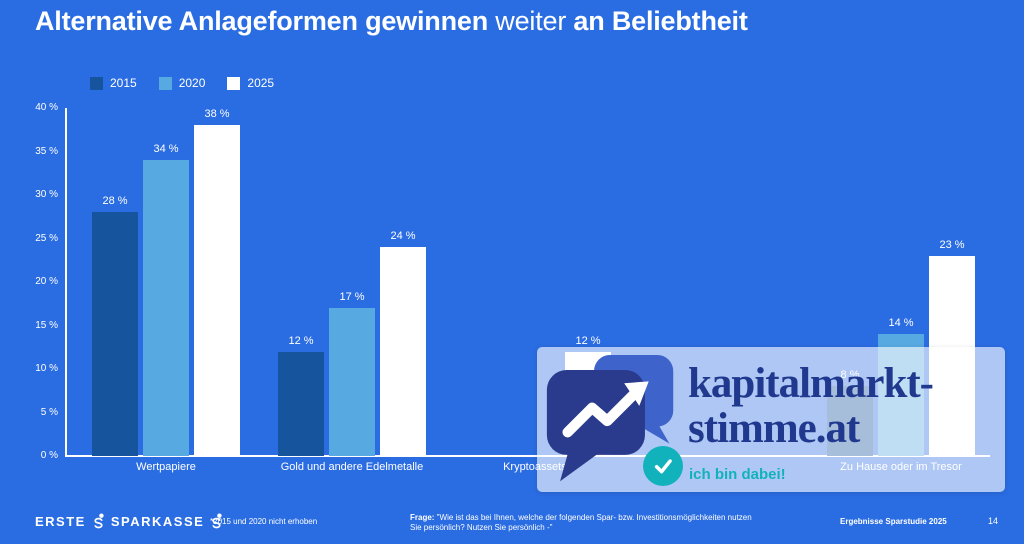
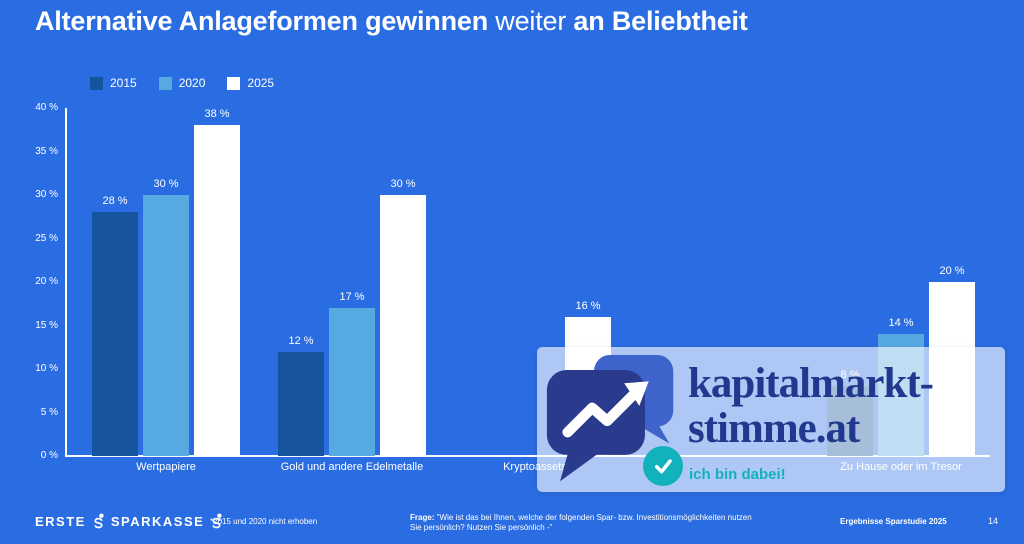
2020/Wertpapiere: 34 -> 30
2025/Gold und andere Edelmetalle: 24 -> 30
2025/Kryptoassets*: 12 -> 16
2025/Zu Hause oder im Tresor: 23 -> 20
